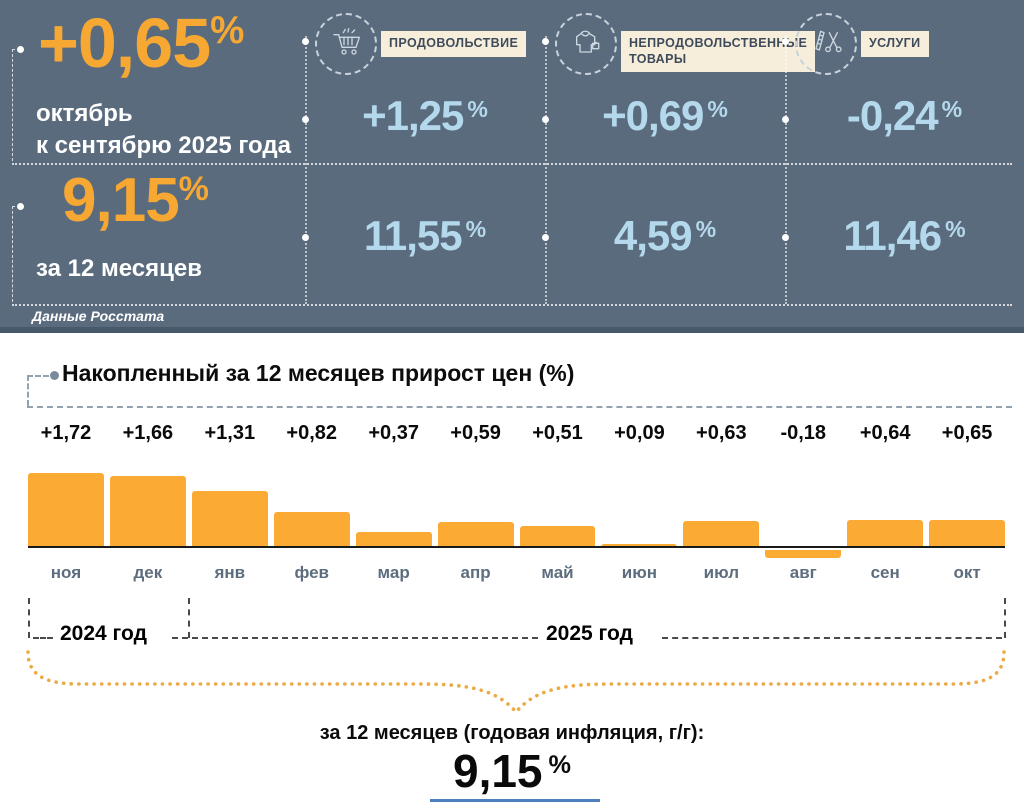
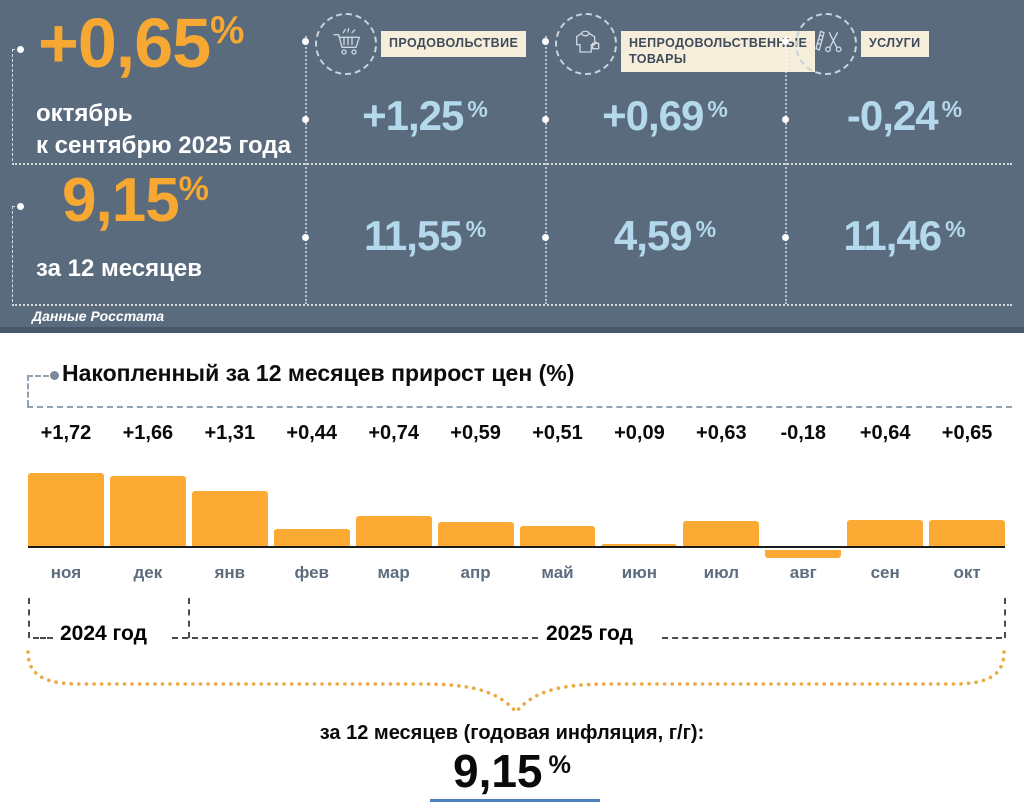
фев: +0,82 -> +0,44
мар: +0,37 -> +0,74
